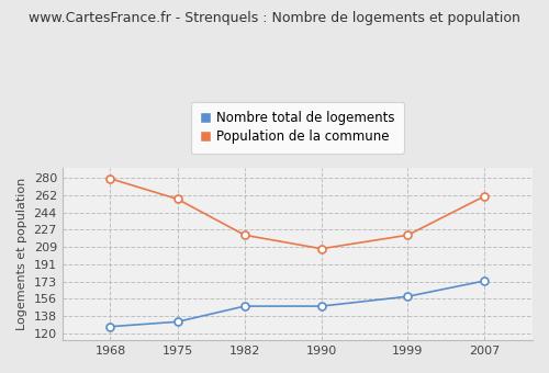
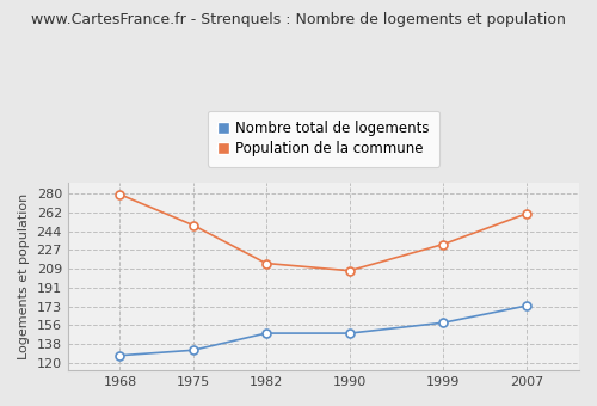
Population de la commune/1975: 258 -> 250
Population de la commune/1982: 221 -> 214
Population de la commune/1999: 221 -> 232
